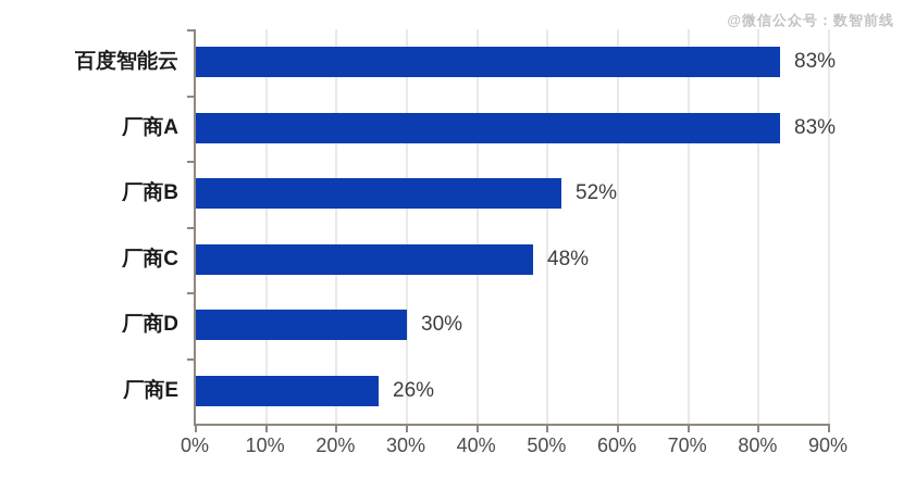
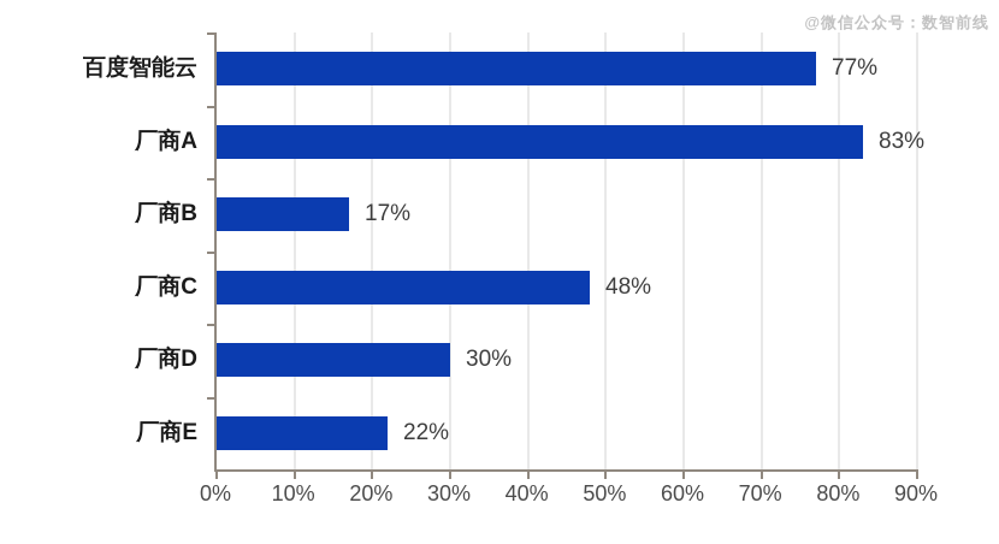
百度智能云: 83% -> 77%
厂商B: 52% -> 17%
厂商E: 26% -> 22%
